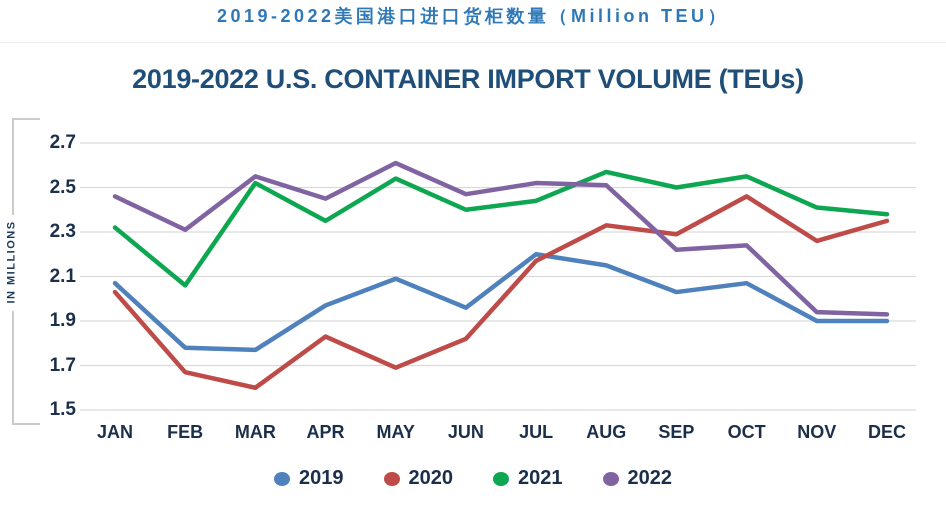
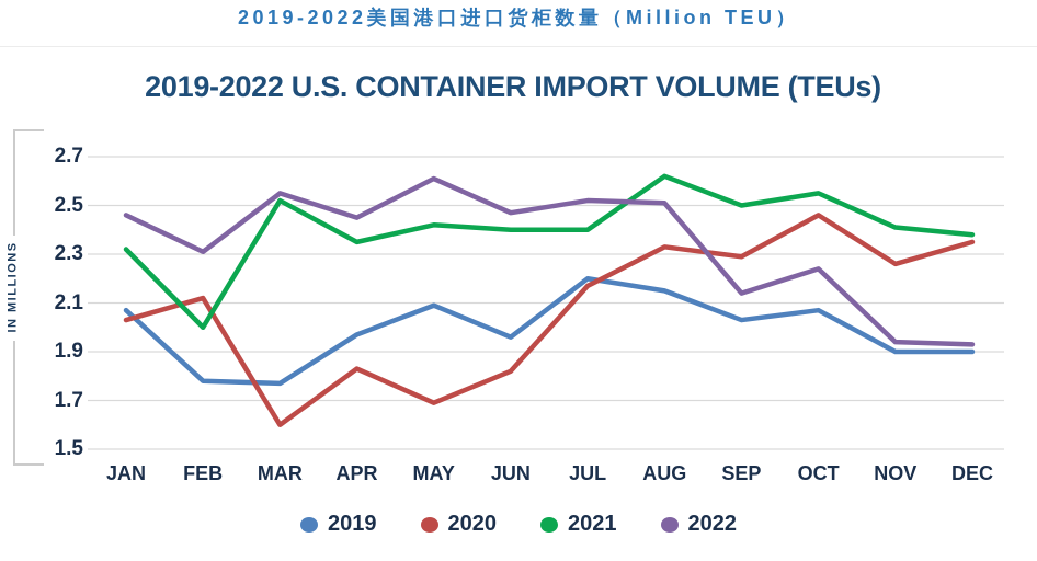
2020/FEB: 1.67 -> 2.12
2021/FEB: 2.06 -> 2.00
2021/MAY: 2.54 -> 2.42
2021/JUL: 2.44 -> 2.40
2021/AUG: 2.57 -> 2.62
2022/SEP: 2.22 -> 2.14
